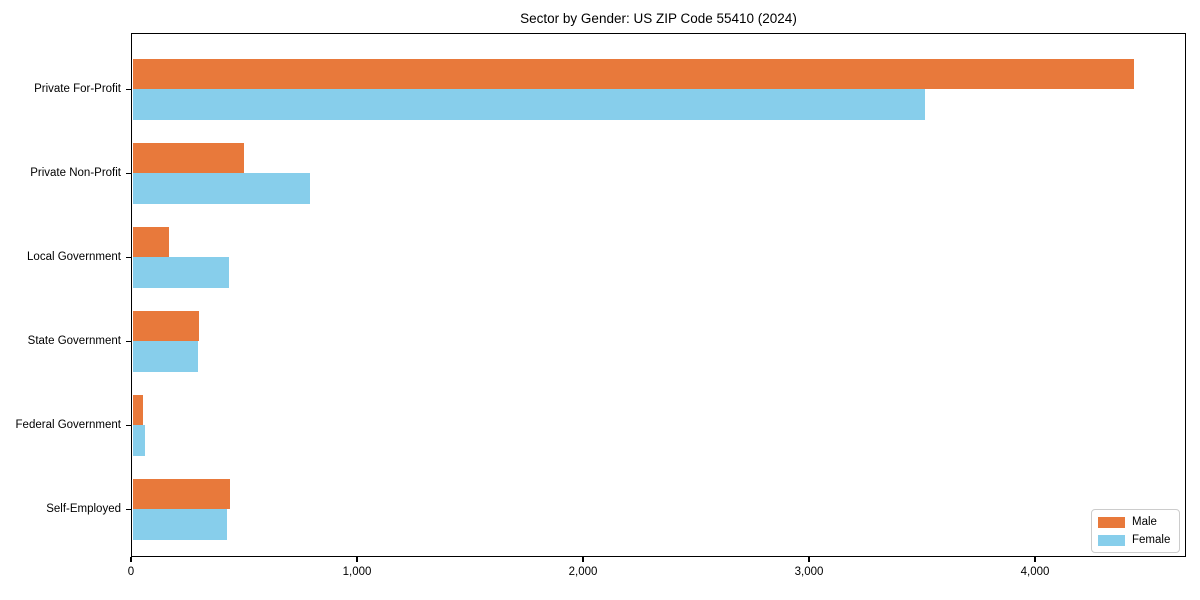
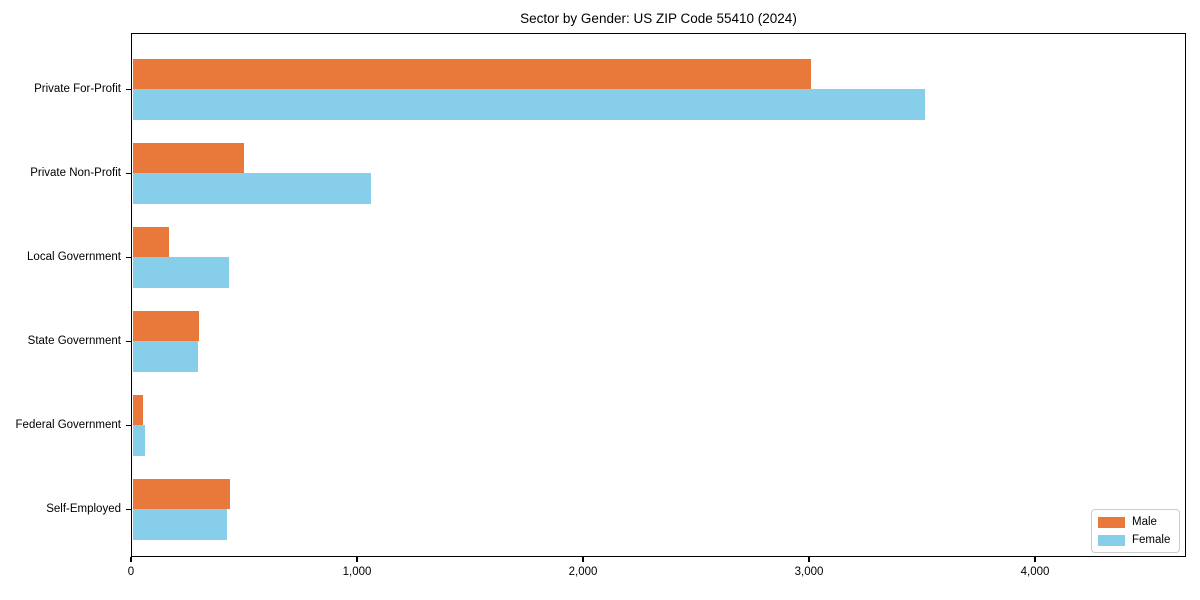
Male/Private For-Profit: 4440 -> 3010
Female/Private Non-Profit: 790 -> 1060
